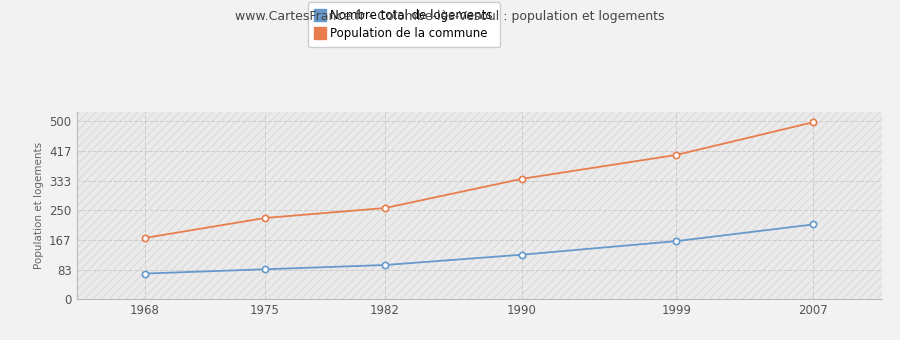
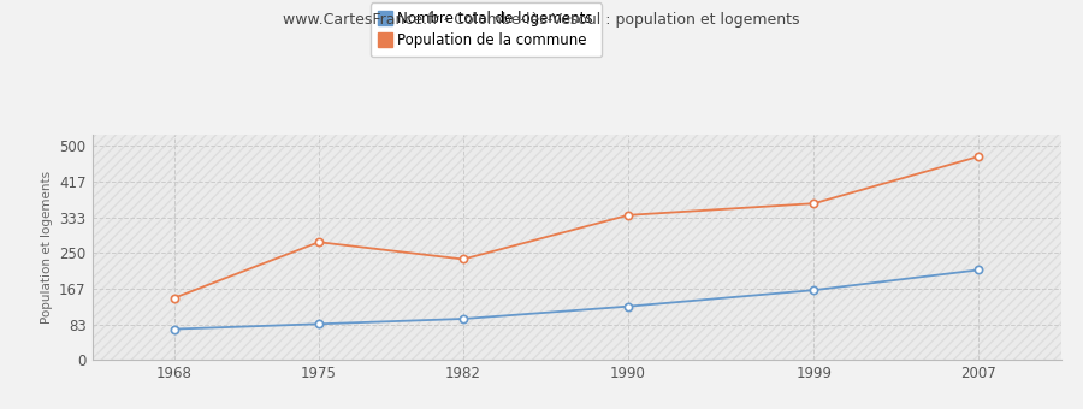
Population de la commune/1968: 172 -> 145
Population de la commune/1975: 228 -> 275
Population de la commune/1982: 256 -> 235
Population de la commune/1999: 405 -> 365
Population de la commune/2007: 497 -> 475
